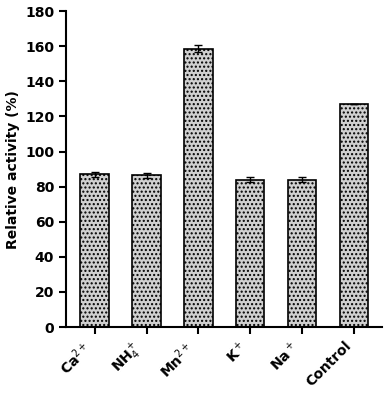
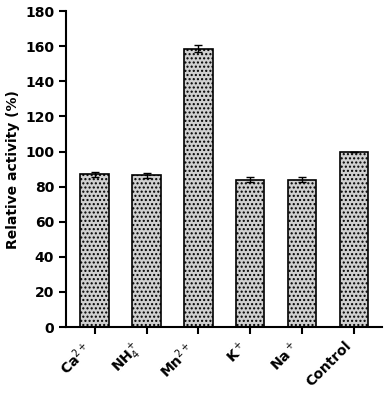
Control: 127 -> 100
